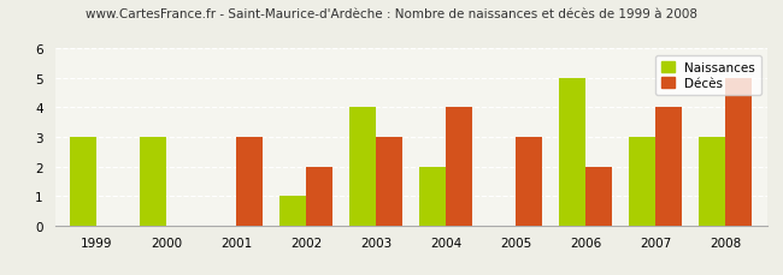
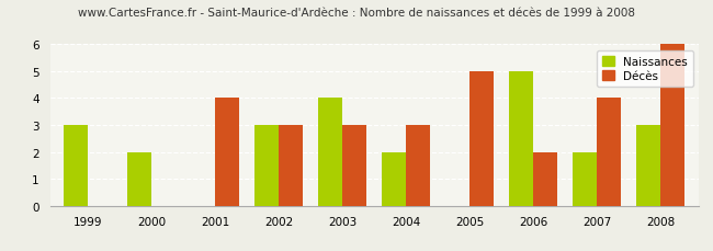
Naissances/2000: 3 -> 2
Décès/2001: 3 -> 4
Naissances/2002: 1 -> 3
Décès/2002: 2 -> 3
Décès/2004: 4 -> 3
Décès/2005: 3 -> 5
Naissances/2007: 3 -> 2
Décès/2008: 5 -> 6
